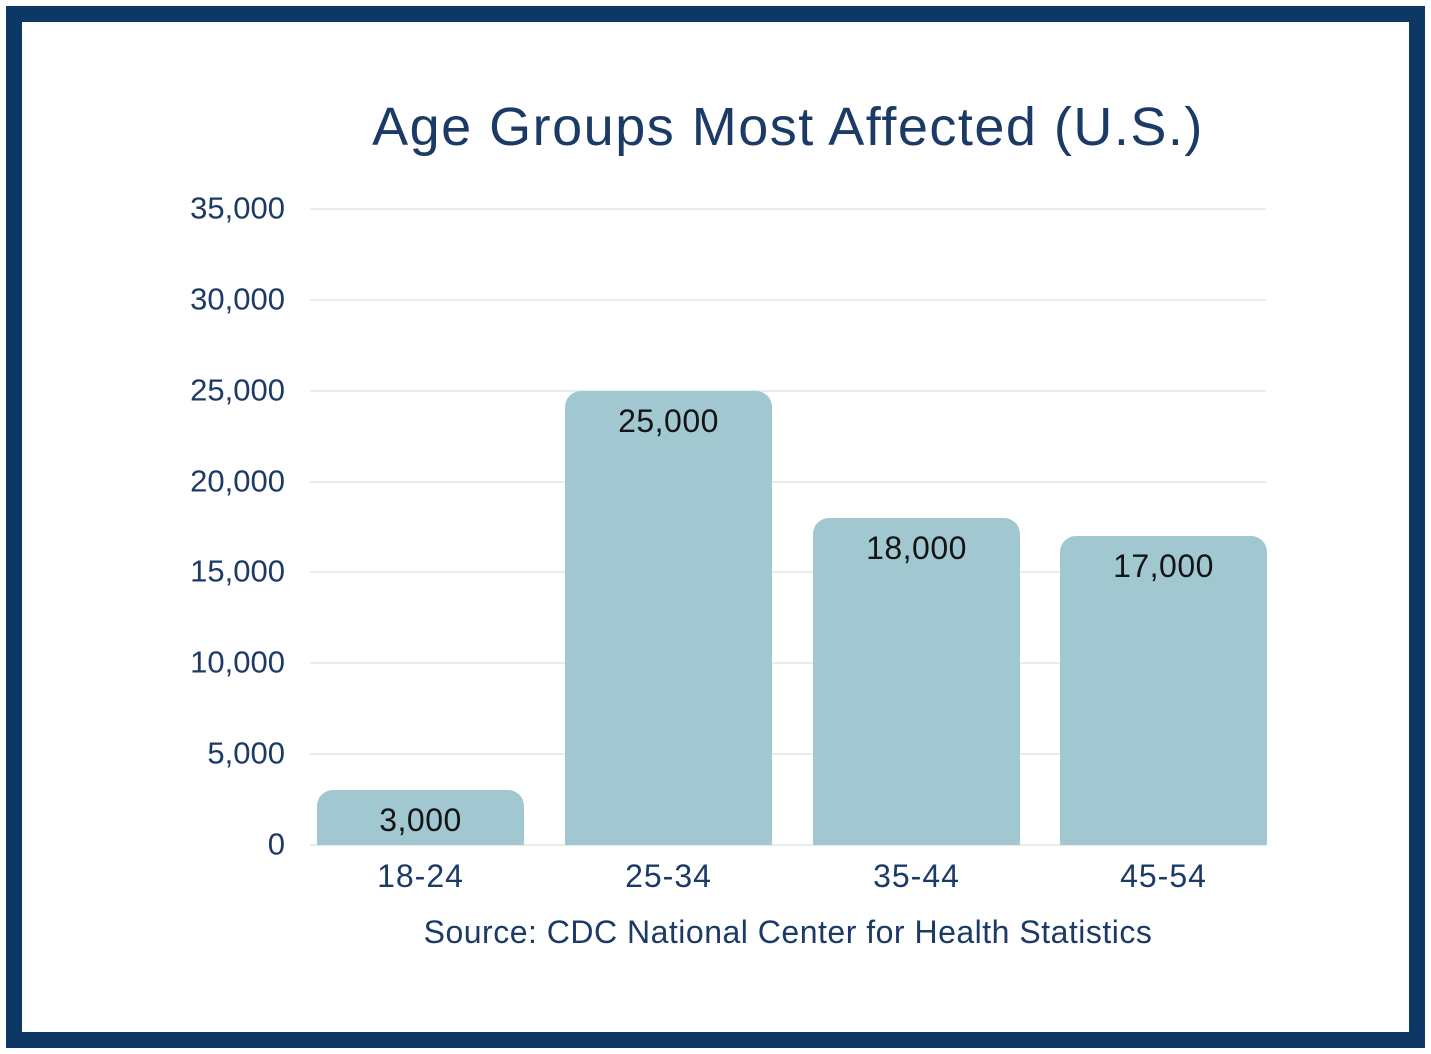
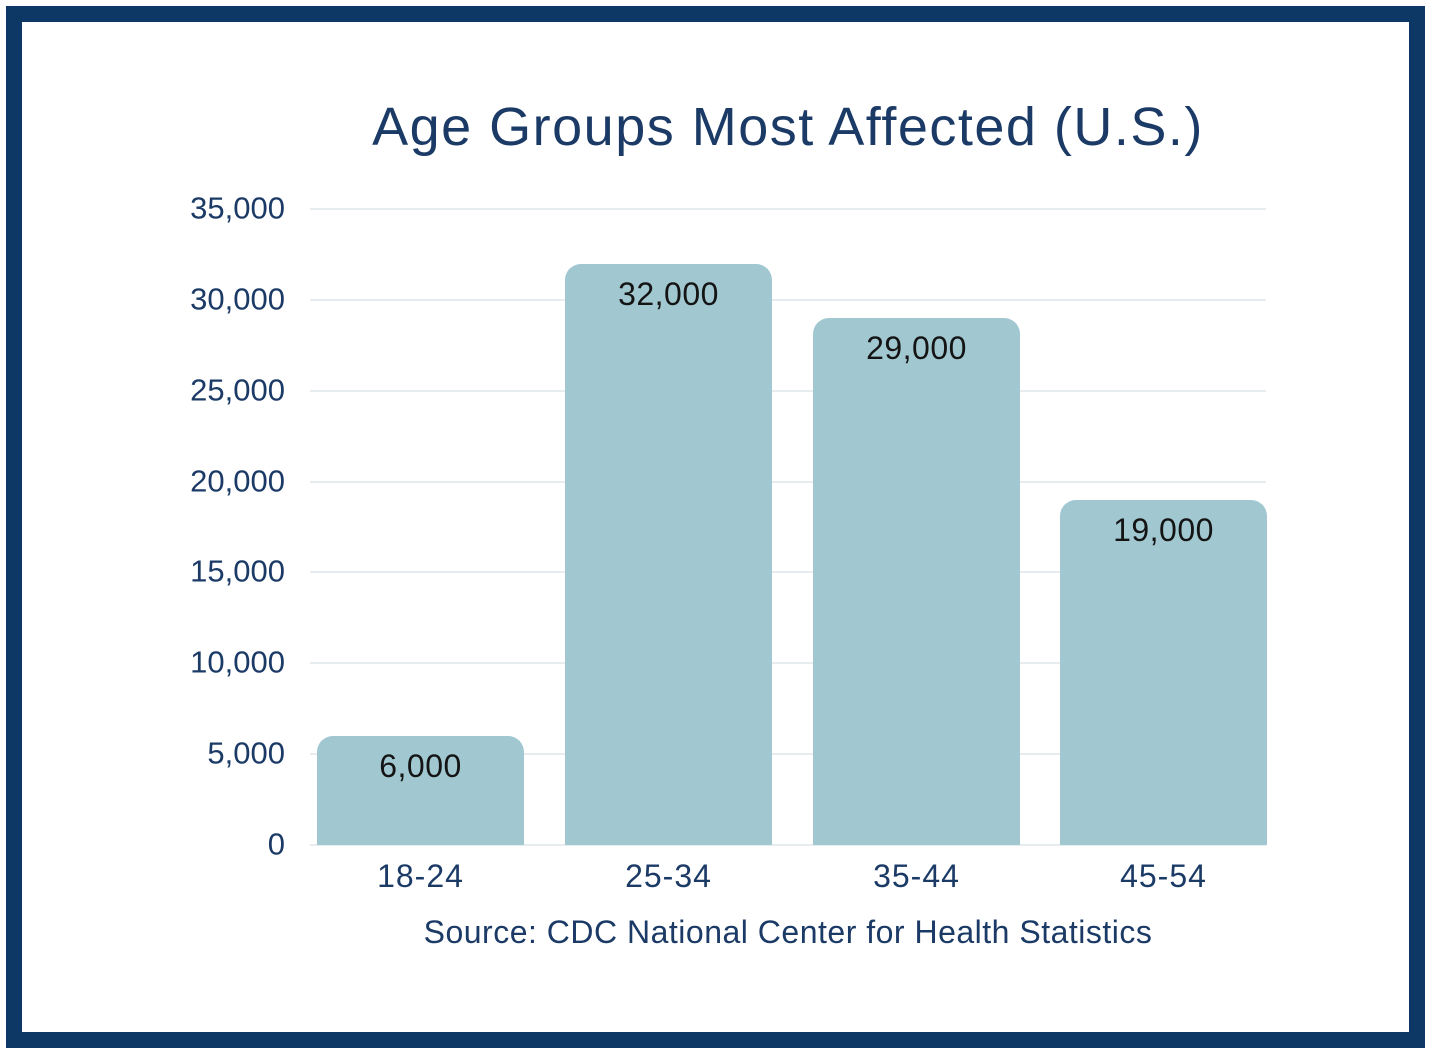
18-24: 3,000 -> 6,000
25-34: 25,000 -> 32,000
35-44: 18,000 -> 29,000
45-54: 17,000 -> 19,000
